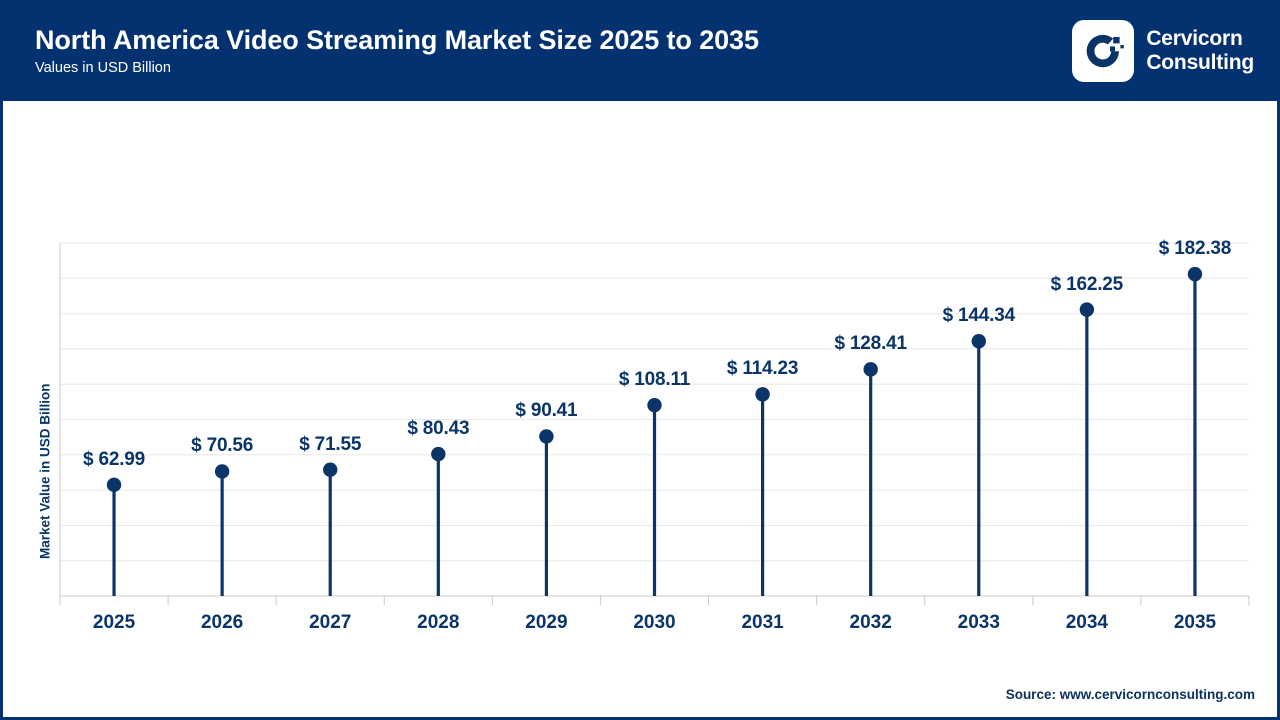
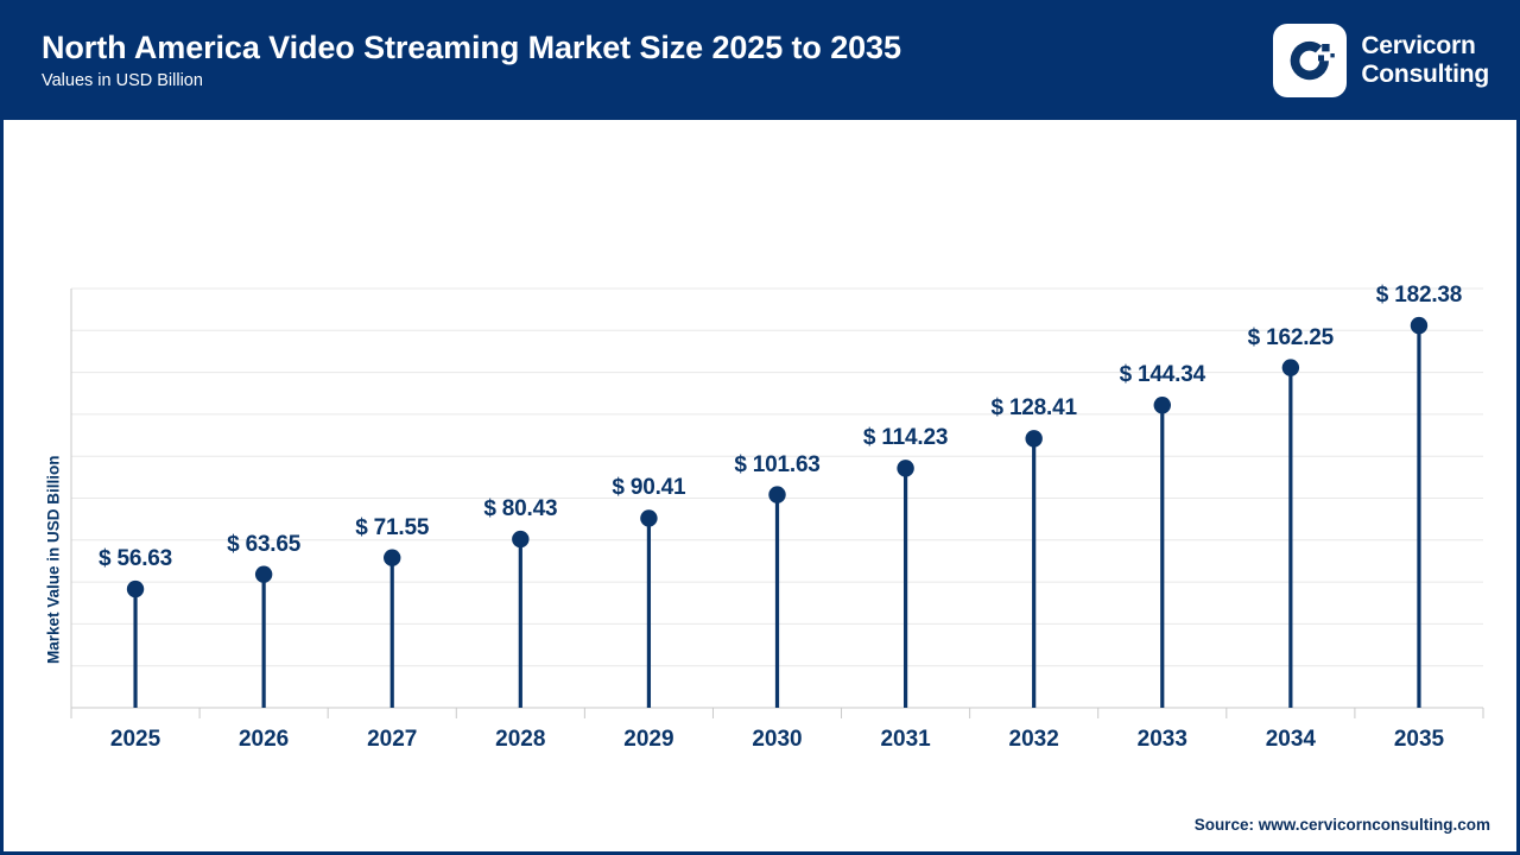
2025: 62.99 -> 56.63
2026: 70.56 -> 63.65
2030: 108.11 -> 101.63
